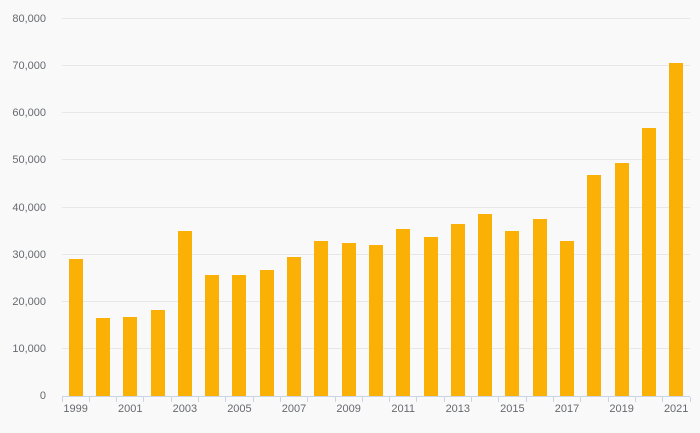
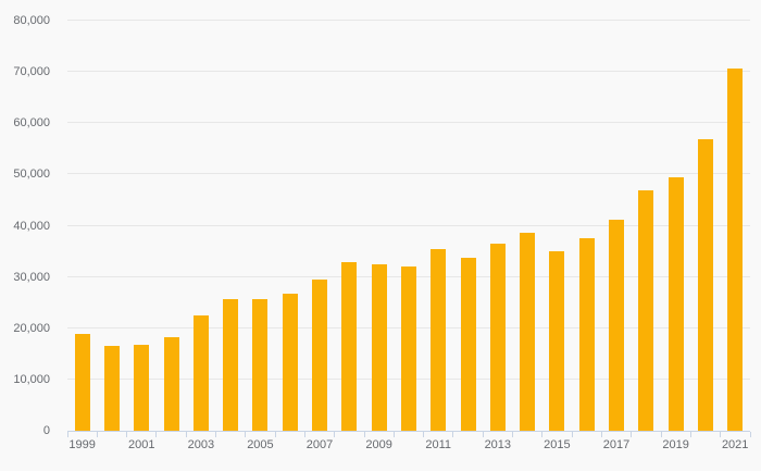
1999: 29000 -> 19000
2003: 35000 -> 23000
2017: 33000 -> 41000
